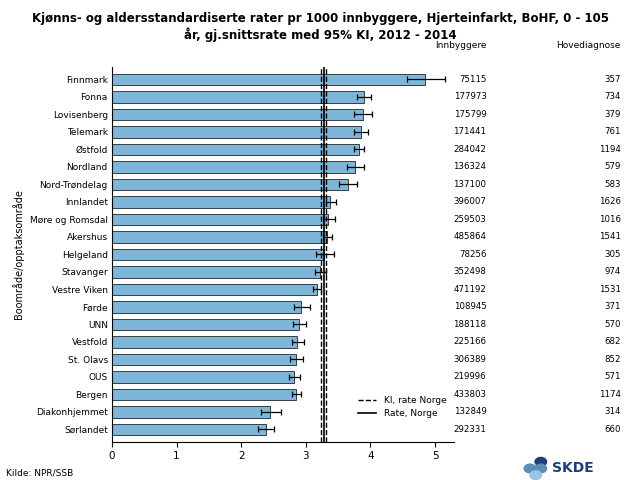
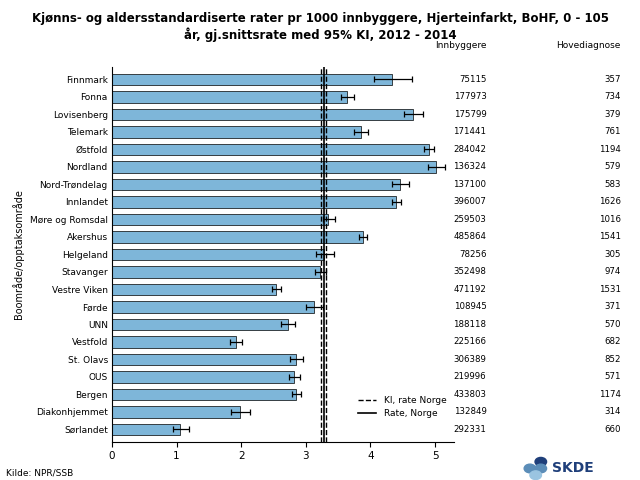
Finnmark: 4.85 -> 4.34
Fonna: 3.90 -> 3.64
Lovisenberg: 3.88 -> 4.66
Østfold: 3.82 -> 4.90
Nordland: 3.76 -> 5.02
Nord-Trøndelag: 3.65 -> 4.46
Innlandet: 3.38 -> 4.40
Akershus: 3.33 -> 3.88
Vestre Viken: 3.17 -> 2.54
Førde: 2.93 -> 3.12
UNN: 2.90 -> 2.72
Vestfold: 2.87 -> 1.92
Diakonhjemmet: 2.45 -> 1.98
Sørlandet: 2.38 -> 1.06
